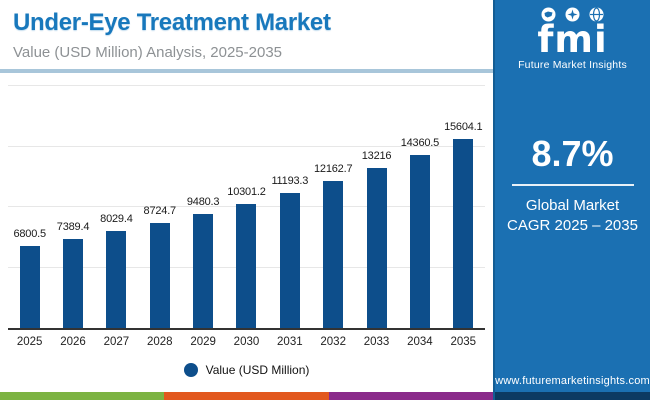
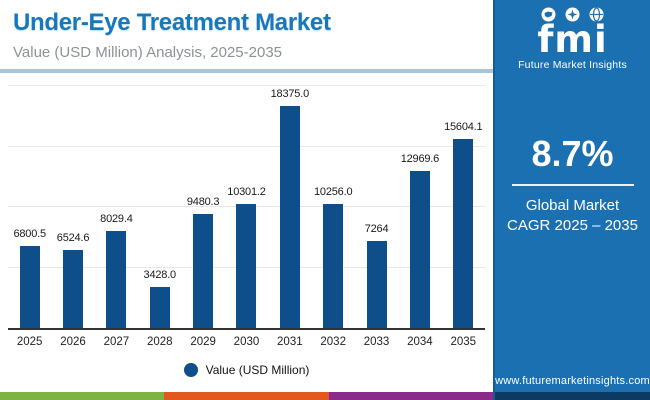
2026: 7389.4 -> 6524.6
2028: 8724.7 -> 3428.0
2031: 11193.3 -> 18375.0
2032: 12162.7 -> 10256.0
2033: 13216 -> 7264
2034: 14360.5 -> 12969.6
